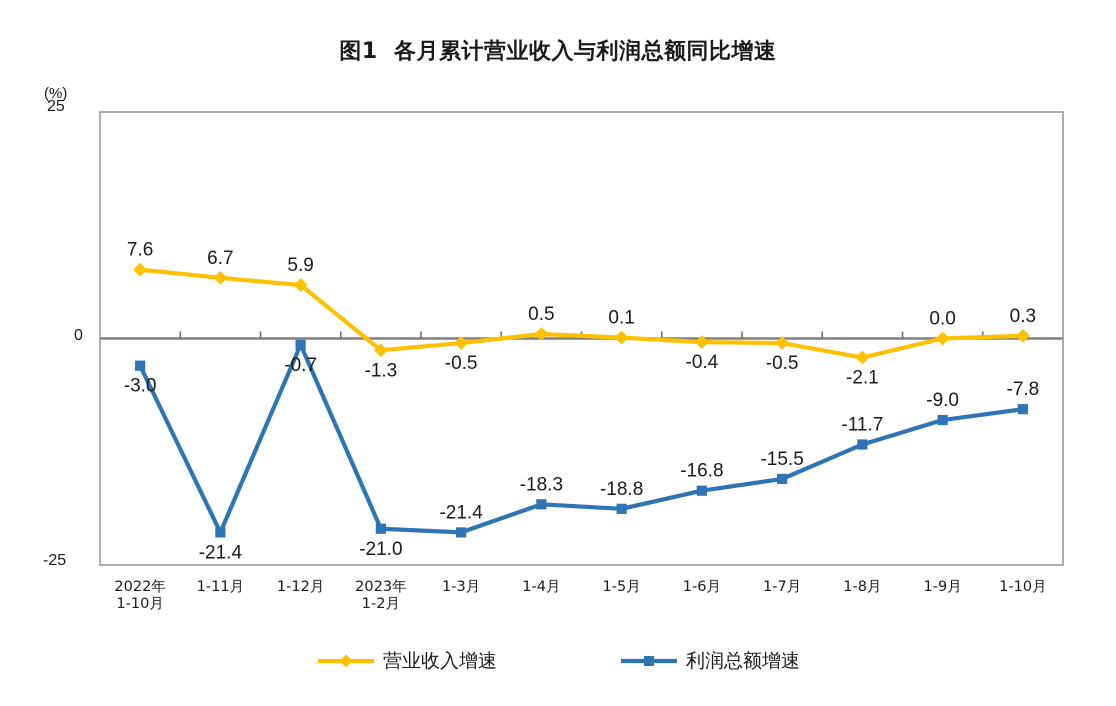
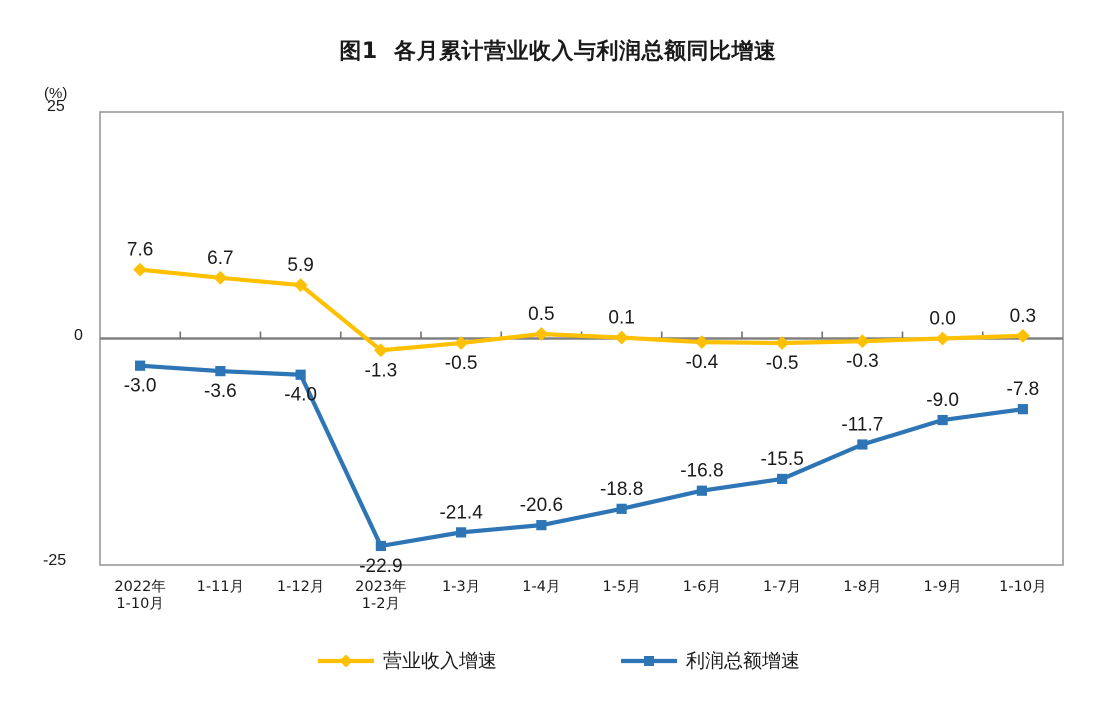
利润总额增速/1-11月: -21.4 -> -3.6
利润总额增速/1-12月: -0.7 -> -4.0
利润总额增速/2023年 1-2月: -21.0 -> -22.9
利润总额增速/1-4月: -18.3 -> -20.6
营业收入增速/1-8月: -2.1 -> -0.3
